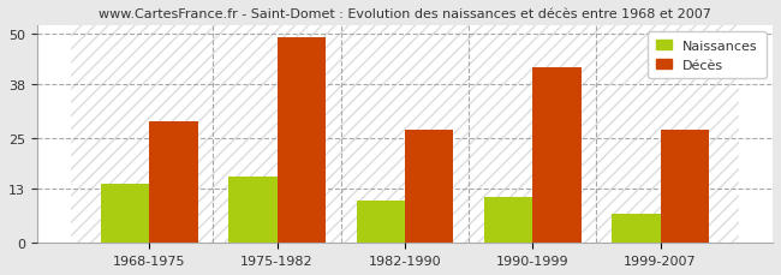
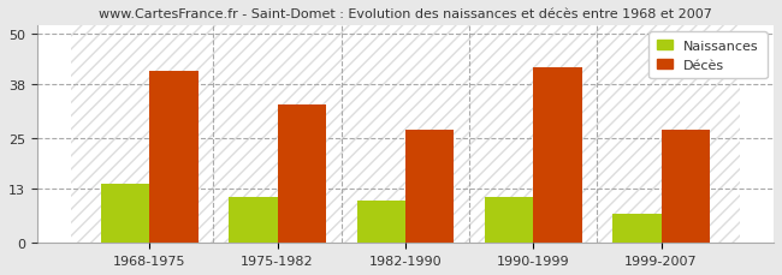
Décès/1968-1975: 29 -> 41
Naissances/1975-1982: 16 -> 11
Décès/1975-1982: 49 -> 33
